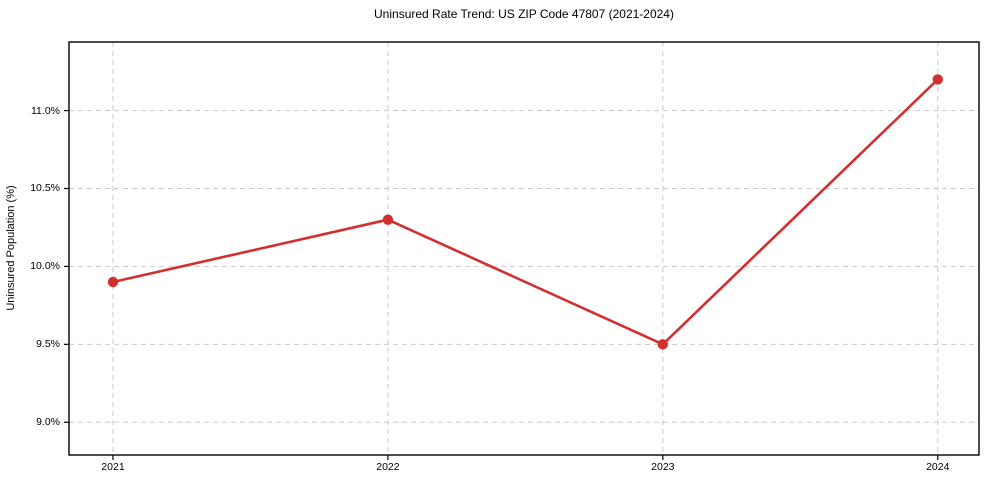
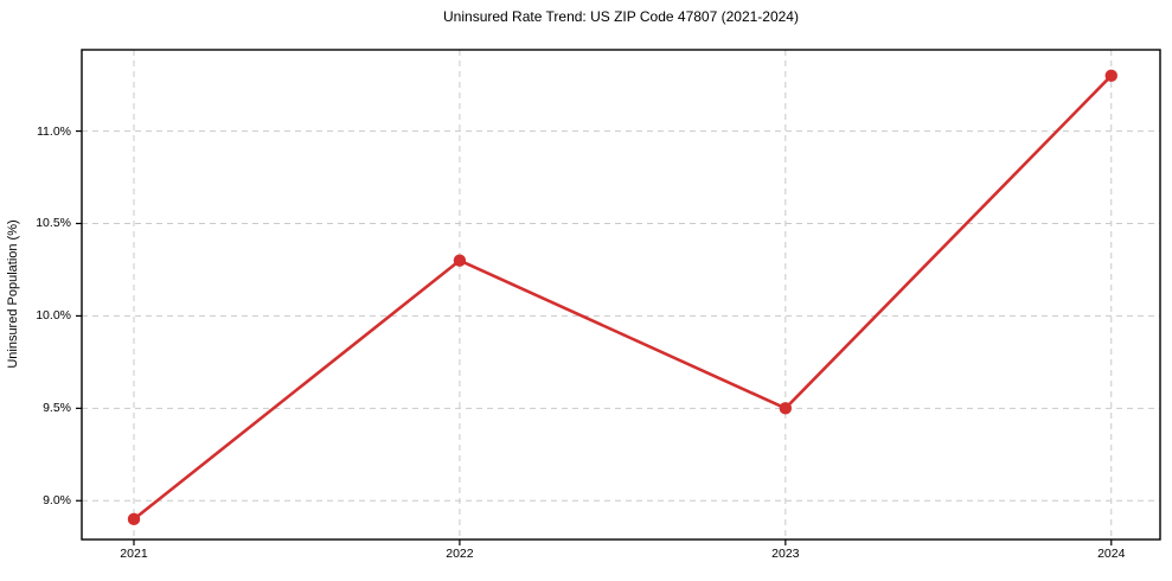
2021: 9.9% -> 8.9%
2024: 11.2% -> 11.3%
